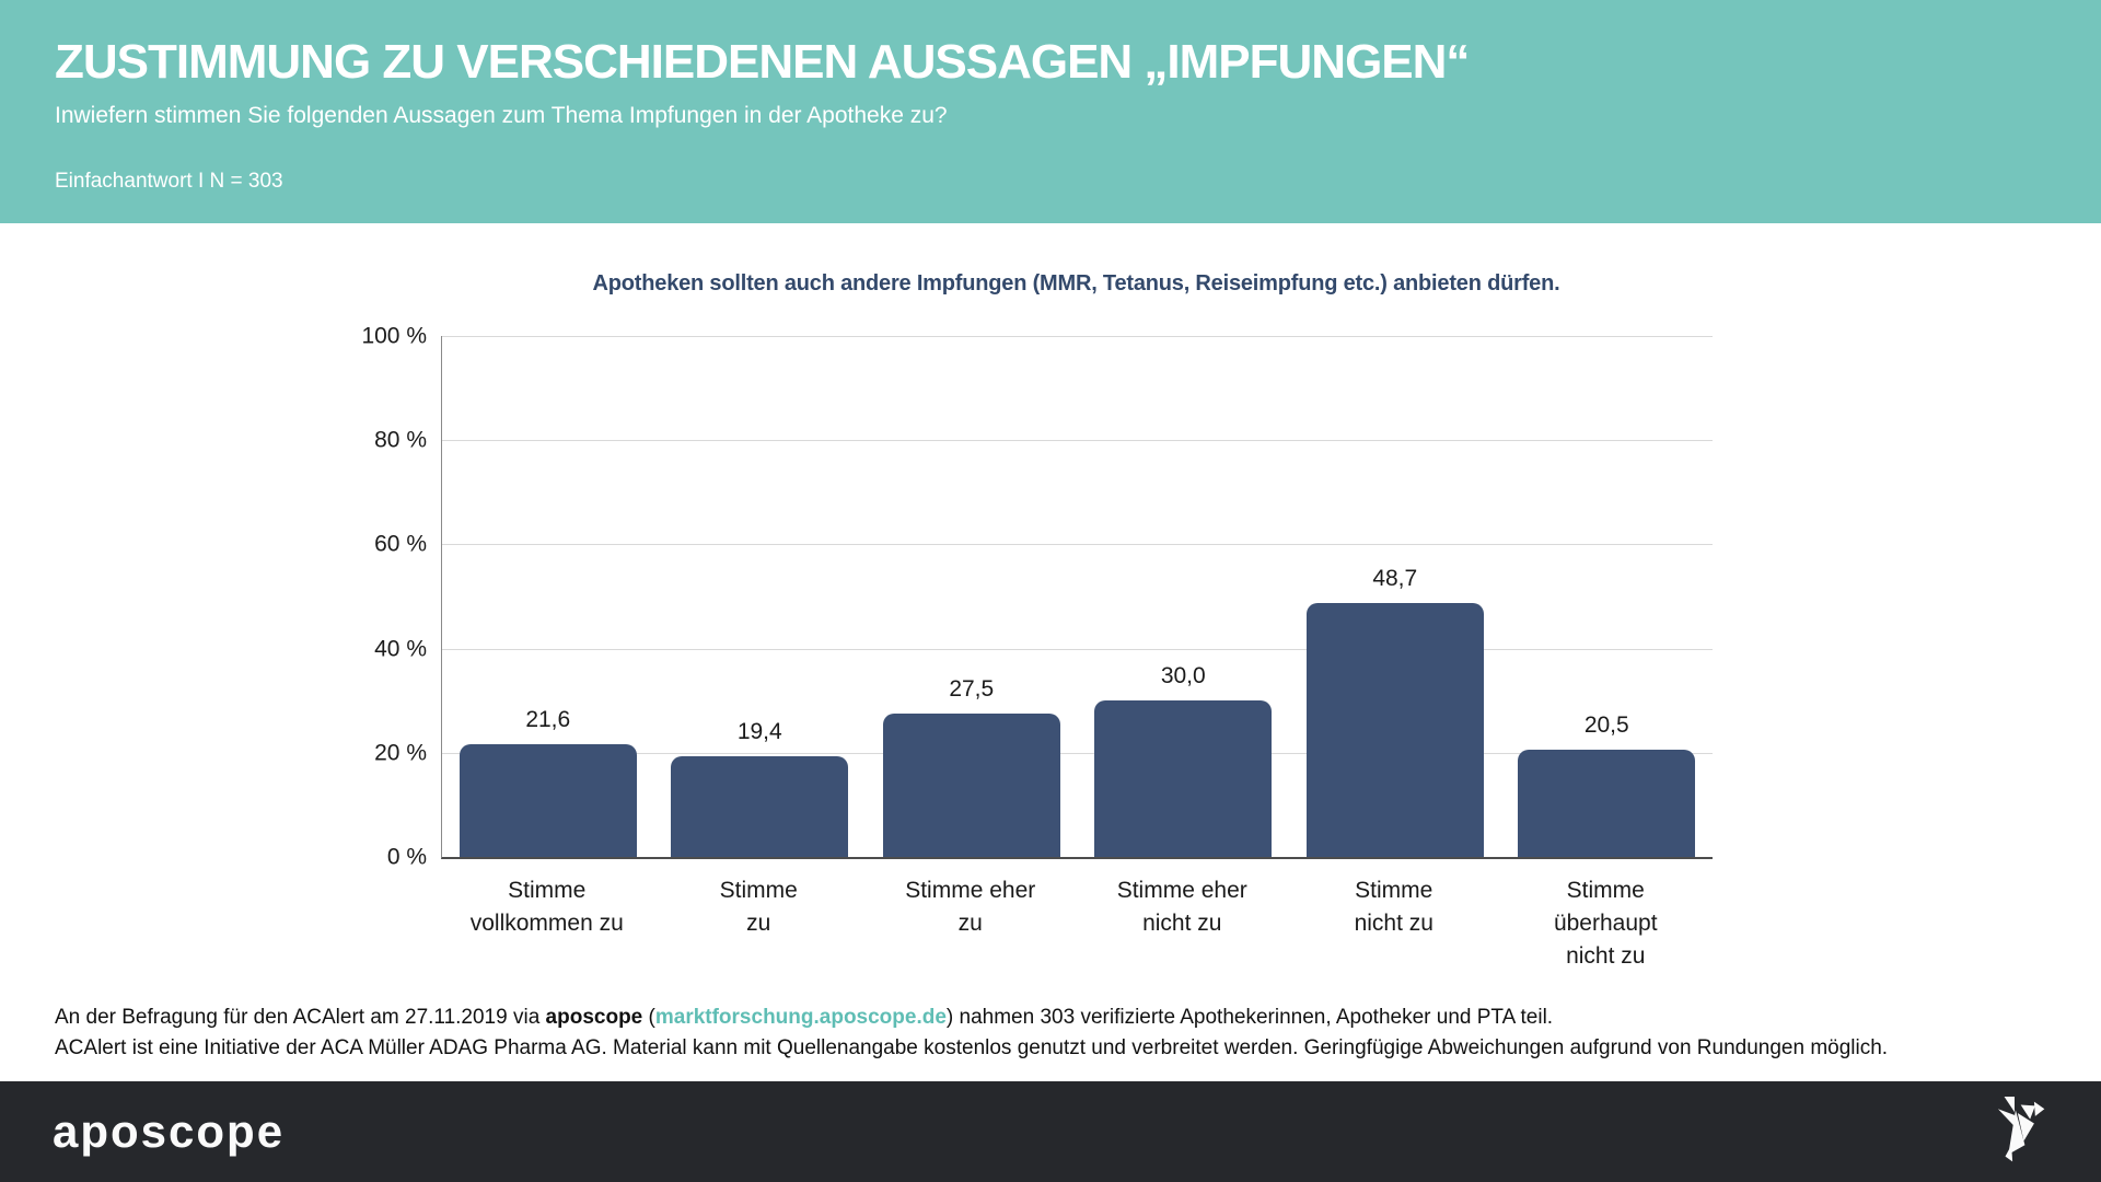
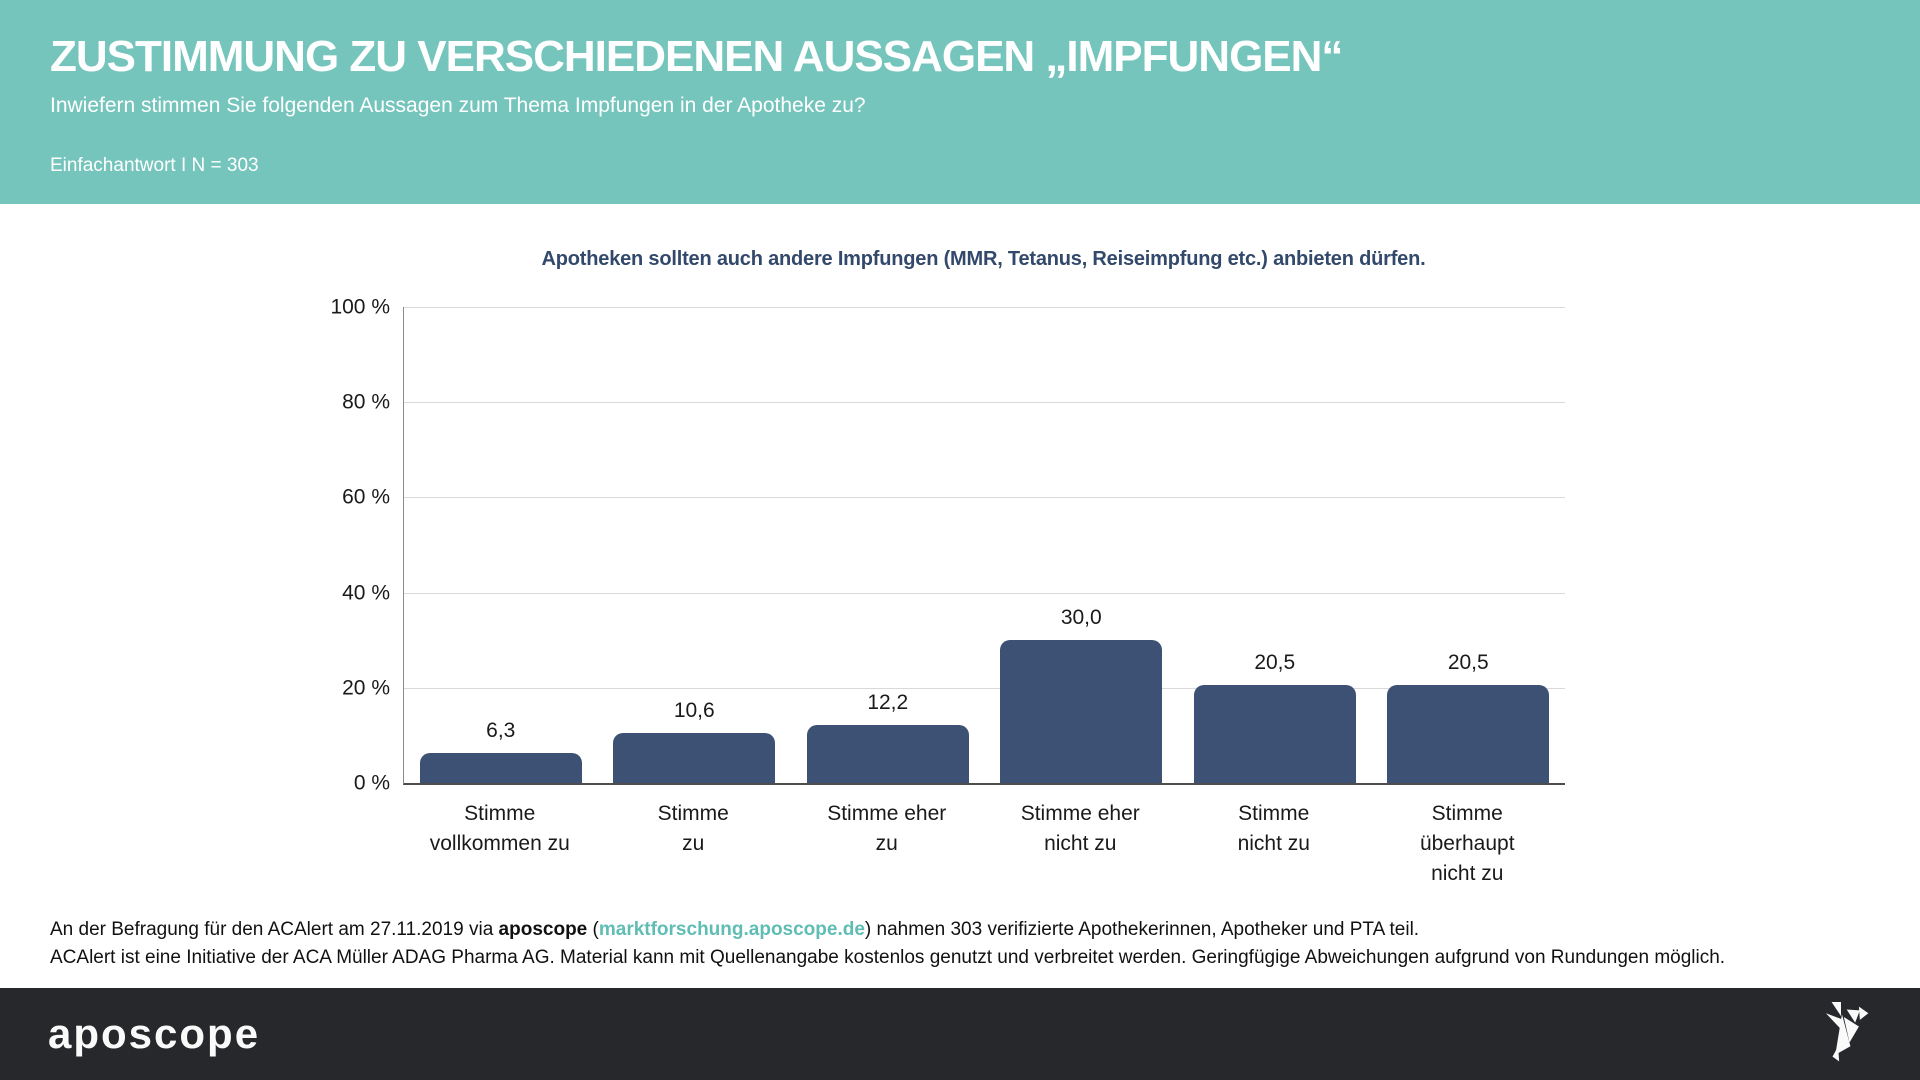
Stimme vollkommen zu: 21,6 -> 6,3
Stimme zu: 19,4 -> 10,6
Stimme eher zu: 27,5 -> 12,2
Stimme nicht zu: 48,7 -> 20,5
